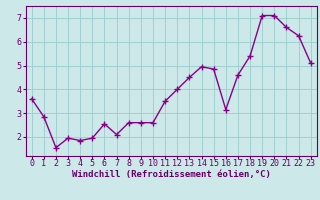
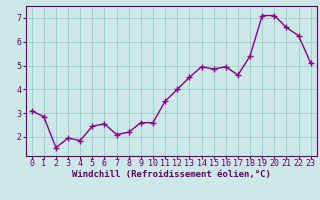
0: 3.60 -> 3.10
5: 1.95 -> 2.45
8: 2.60 -> 2.20
16: 3.15 -> 4.95
